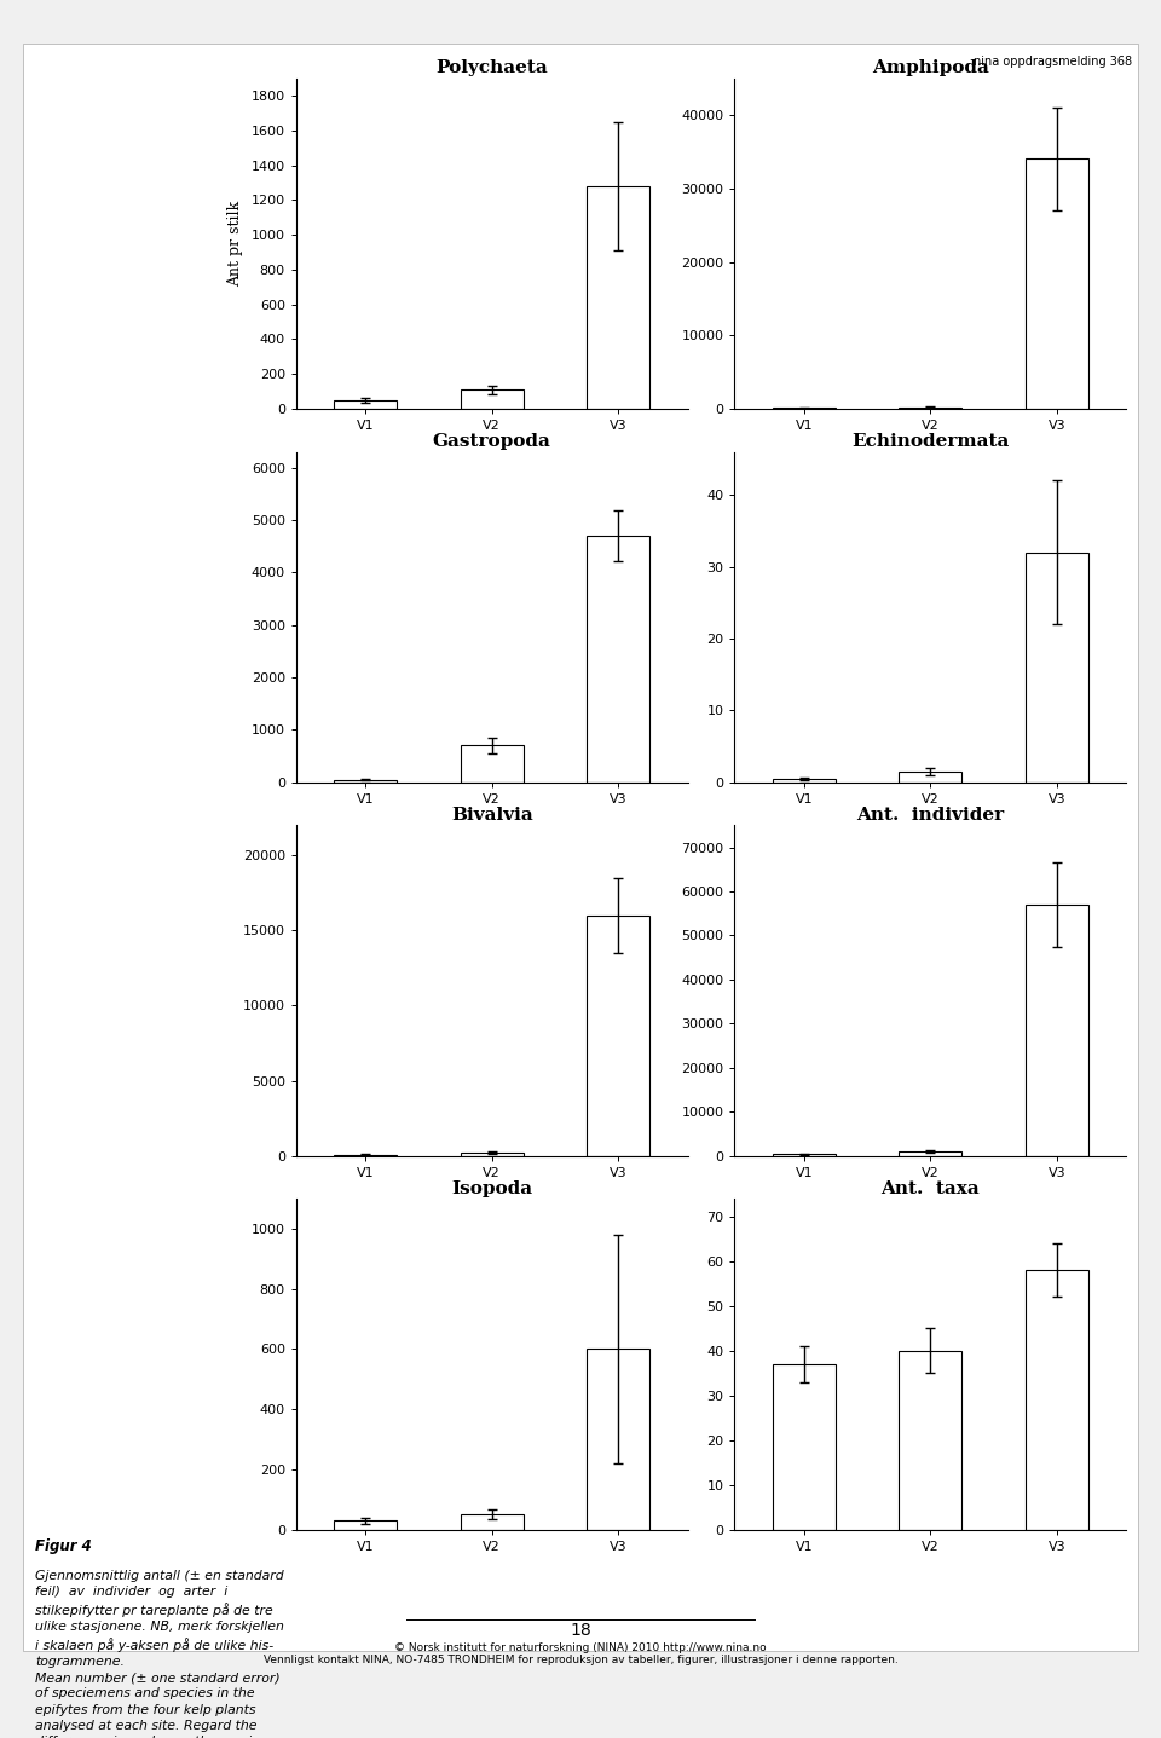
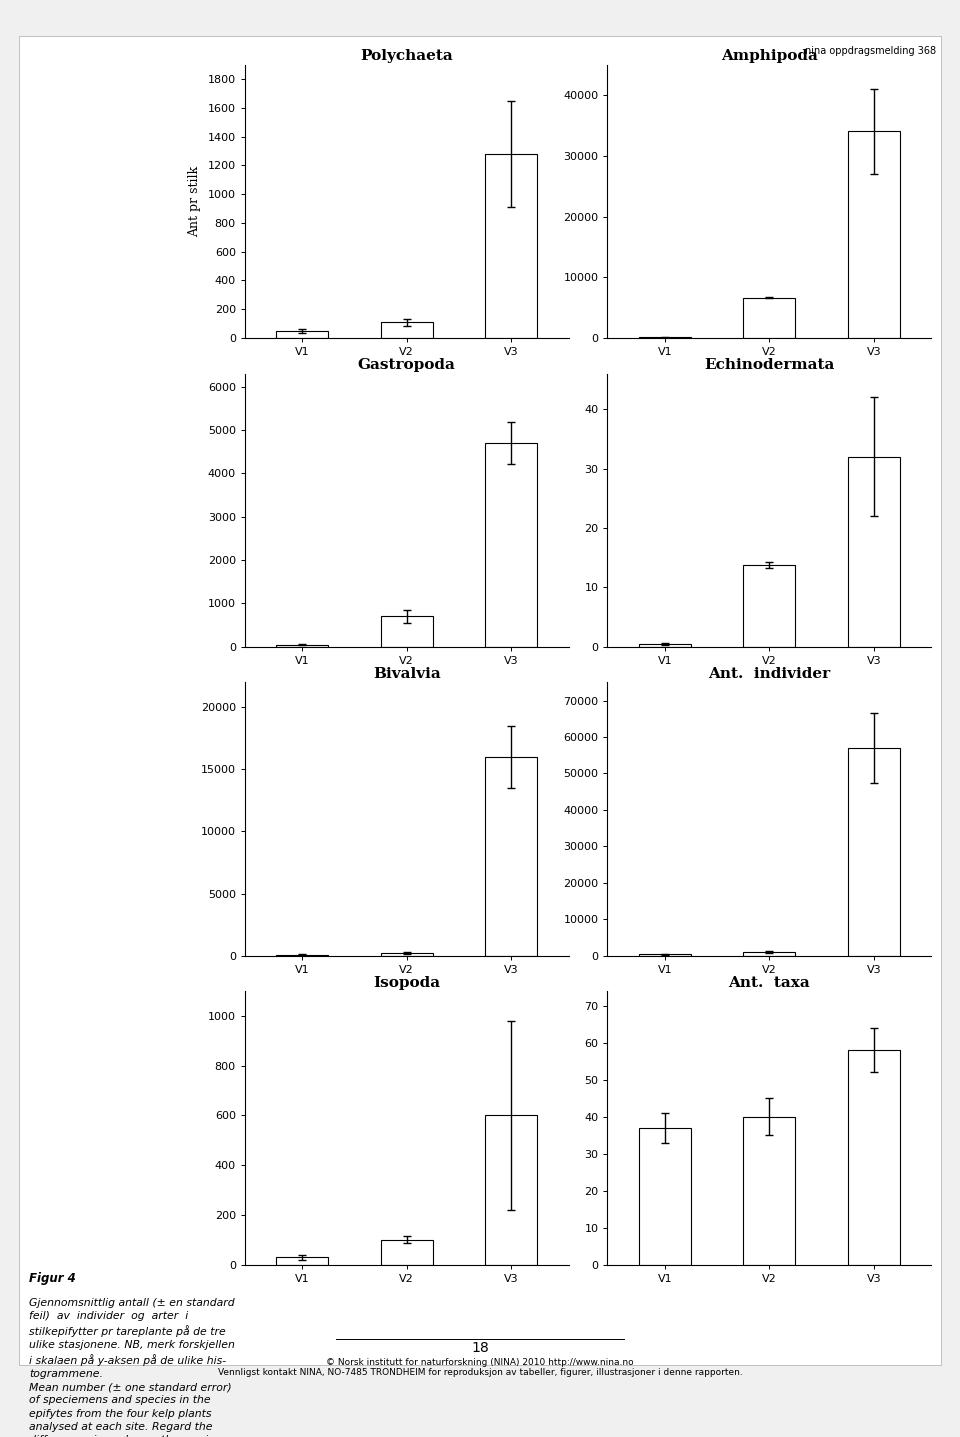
Amphipoda/V2: 200 -> 6600
Echinodermata/V2: 1.5 -> 13.8
Isopoda/V2: 50 -> 100
